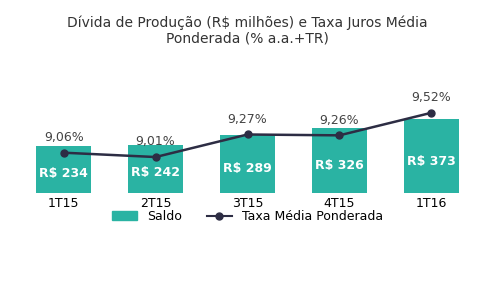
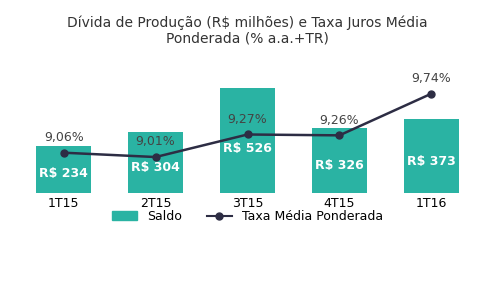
Saldo/2T15: 242 -> 304
Saldo/3T15: 289 -> 526
Taxa Média Ponderada/1T16: 9,52% -> 9,74%
